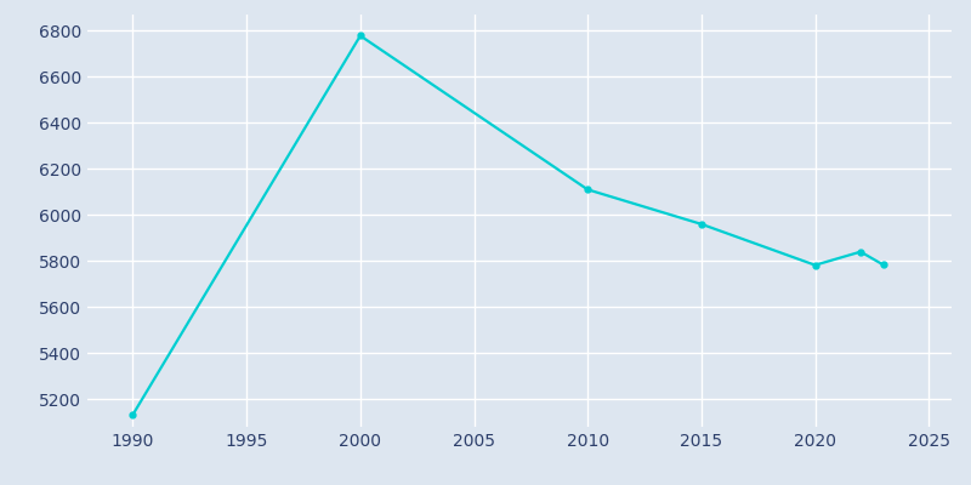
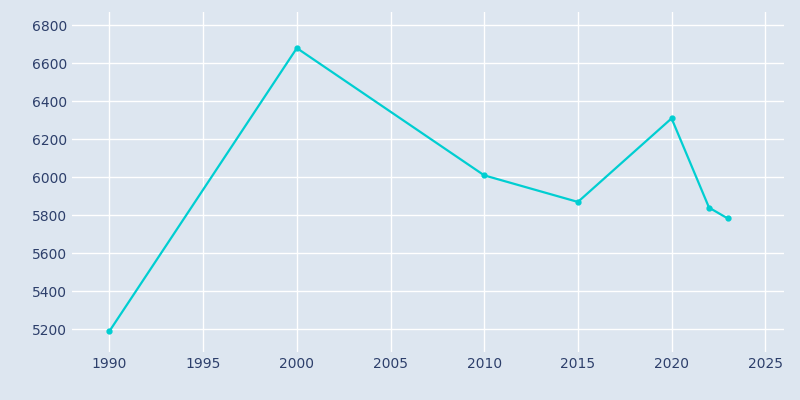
1990: 5130 -> 5190
2000: 6780 -> 6680
2010: 6110 -> 6010
2015: 5960 -> 5870
2020: 5780 -> 6310
